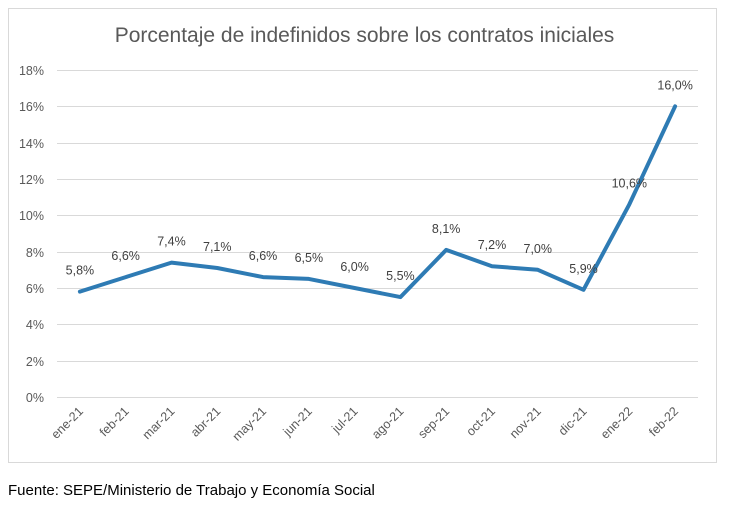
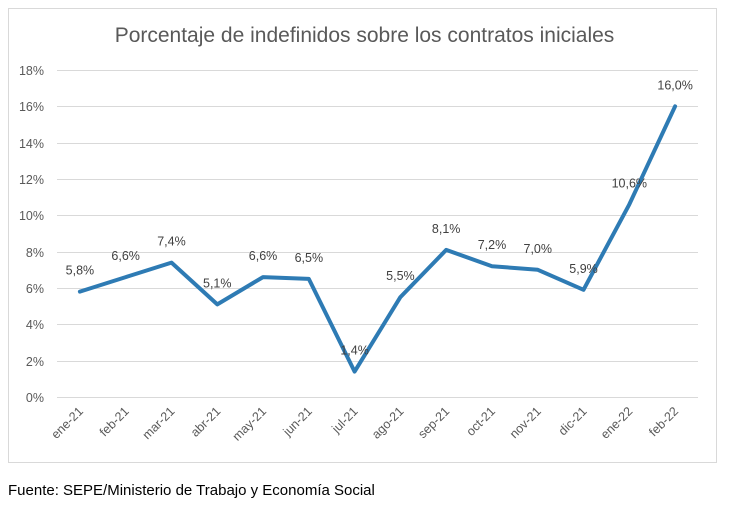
abr-21: 7,1% -> 5,1%
jul-21: 6,0% -> 1,4%
